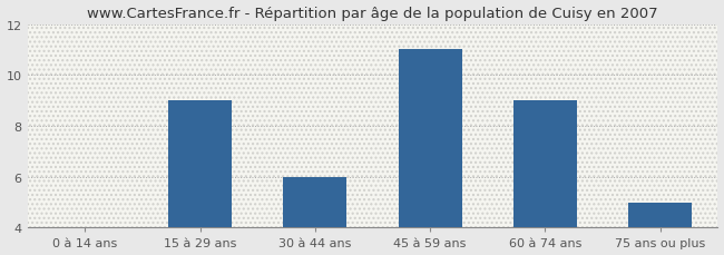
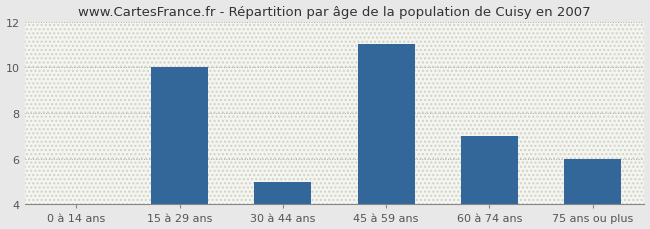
15 à 29 ans: 9 -> 10
30 à 44 ans: 6 -> 5
60 à 74 ans: 9 -> 7
75 ans ou plus: 5 -> 6
